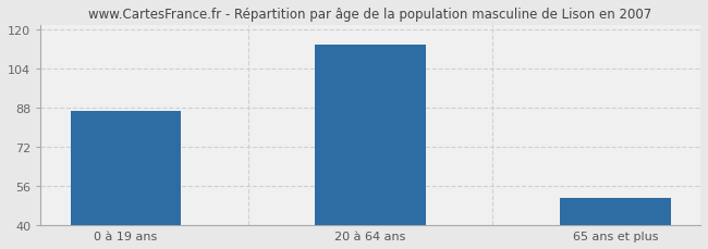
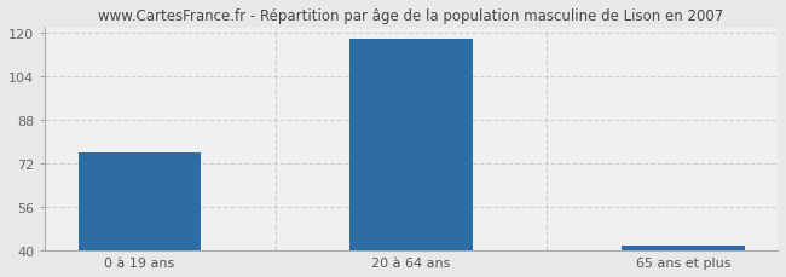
0 à 19 ans: 87 -> 76
20 à 64 ans: 114 -> 118
65 ans et plus: 51 -> 42
